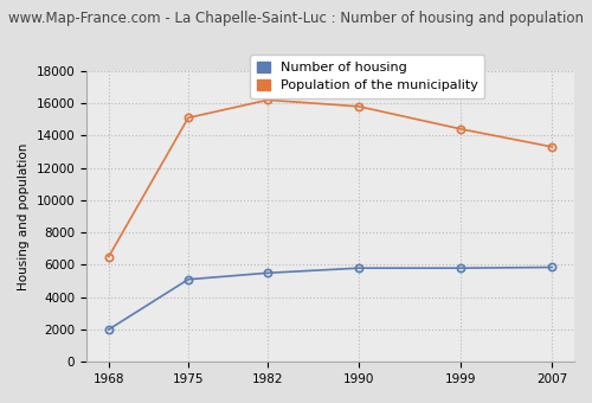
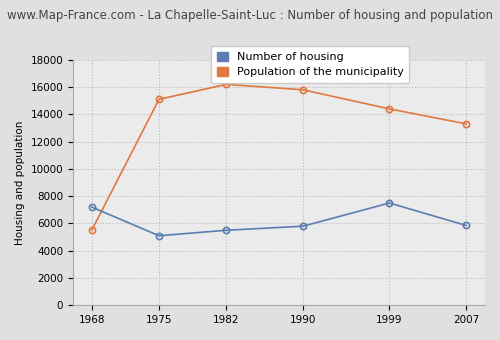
Number of housing/1968: 2000 -> 7200
Population of the municipality/1968: 6500 -> 5500
Number of housing/1999: 5800 -> 7500
